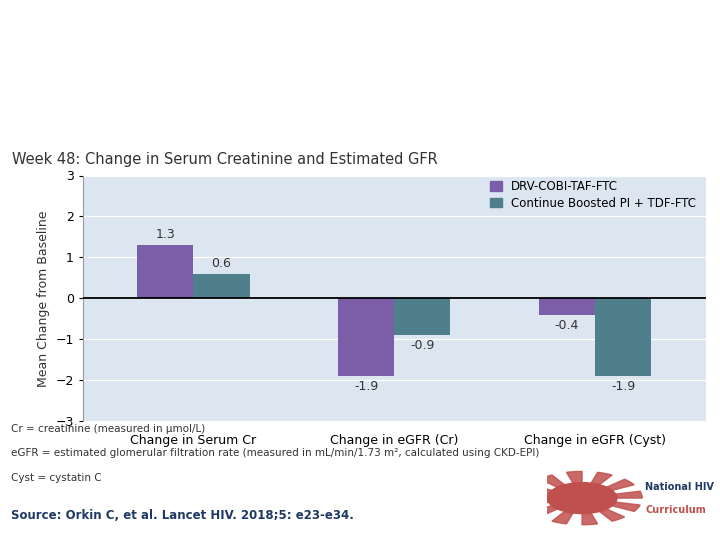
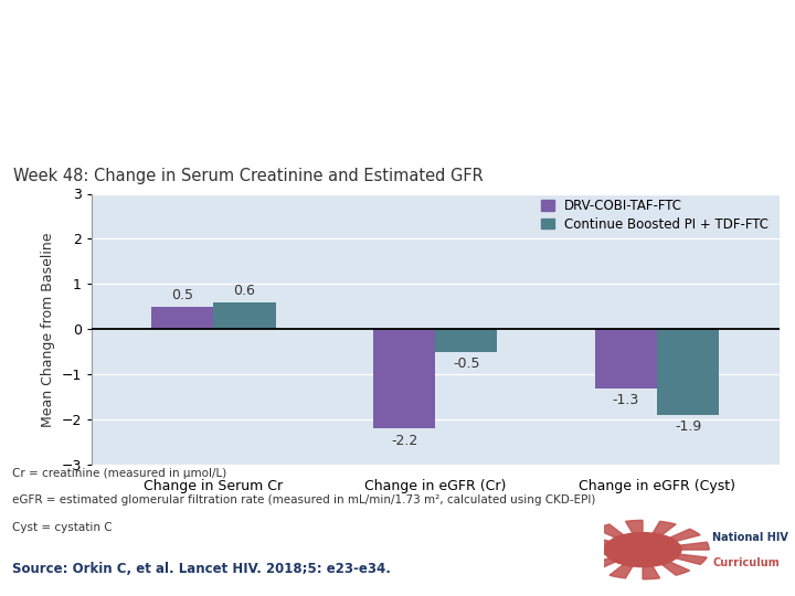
DRV-COBI-TAF-FTC/Change in Serum Cr: 1.3 -> 0.5
DRV-COBI-TAF-FTC/Change in eGFR (Cr): -1.9 -> -2.2
Continue Boosted PI + TDF-FTC/Change in eGFR (Cr): -0.9 -> -0.5
DRV-COBI-TAF-FTC/Change in eGFR (Cyst): -0.4 -> -1.3
